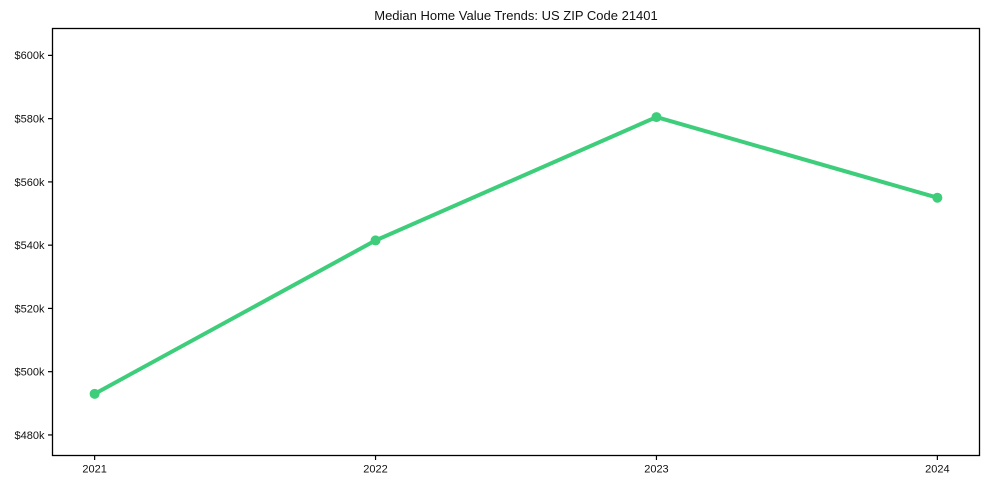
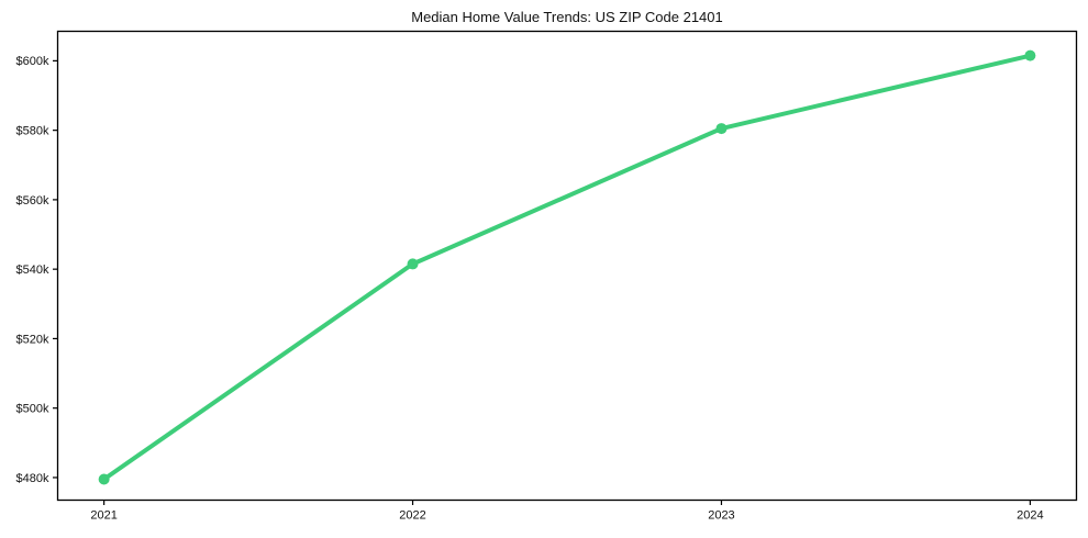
2021: $493k -> $480k
2024: $555k -> $602k
